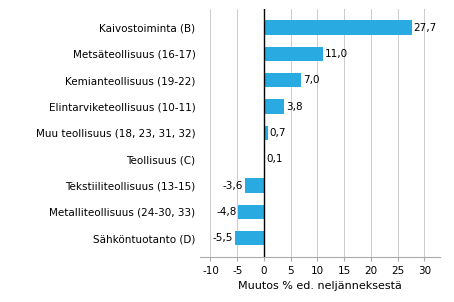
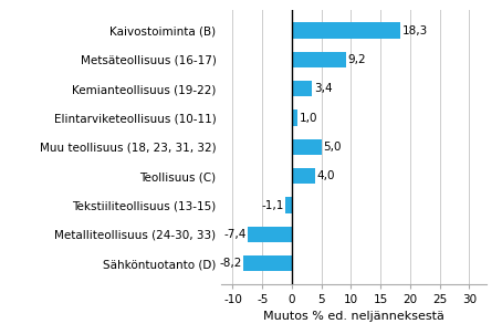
Kaivostoiminta (B): 27,7 -> 18,3
Metsäteollisuus (16-17): 11,0 -> 9,2
Kemianteollisuus (19-22): 7,0 -> 3,4
Elintarviketeollisuus (10-11): 3,8 -> 1,0
Muu teollisuus (18, 23, 31, 32): 0,7 -> 5,0
Teollisuus (C): 0,1 -> 4,0
Tekstiiliteollisuus (13-15): -3,6 -> -1,1
Metalliteollisuus (24-30, 33): -4,8 -> -7,4
Sähköntuotanto (D): -5,5 -> -8,2
